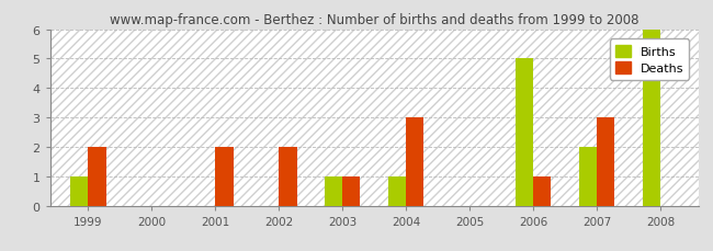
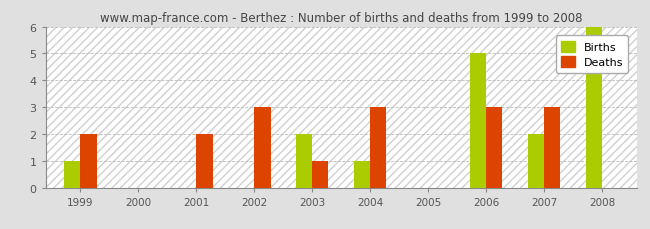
Deaths/2002: 2 -> 3
Births/2003: 1 -> 2
Deaths/2006: 1 -> 3
